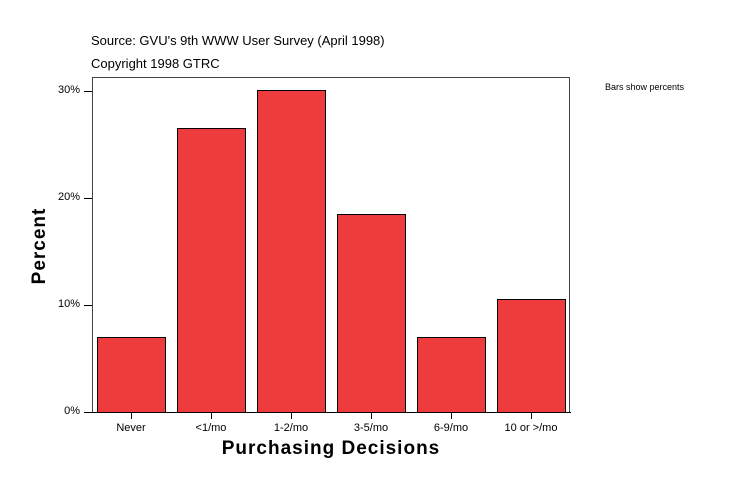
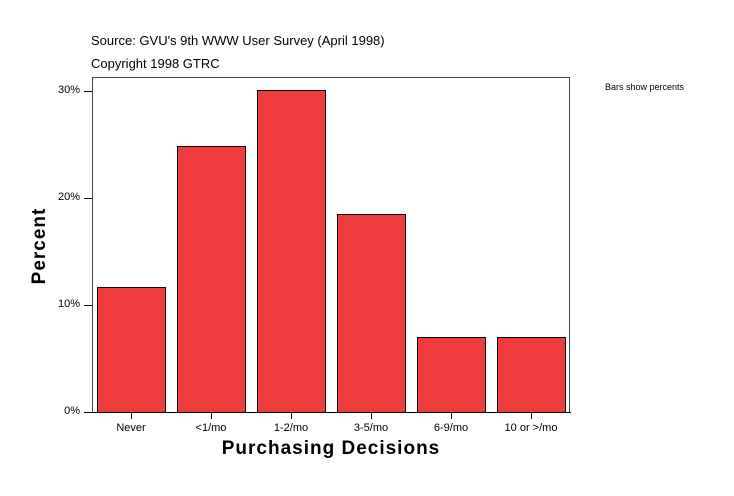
Never: 7.0% -> 11.7%
<1/mo: 26.5% -> 24.9%
10 or >/mo: 10.6% -> 7.0%
